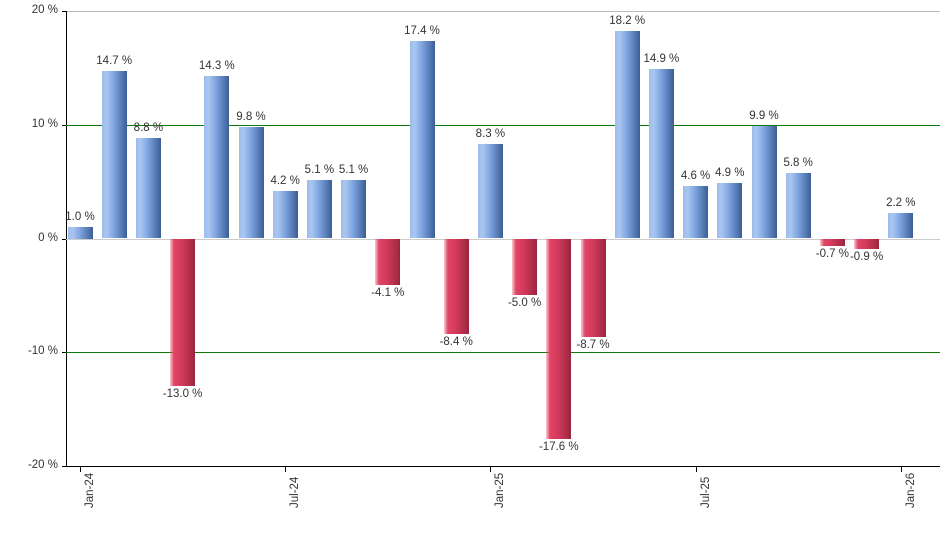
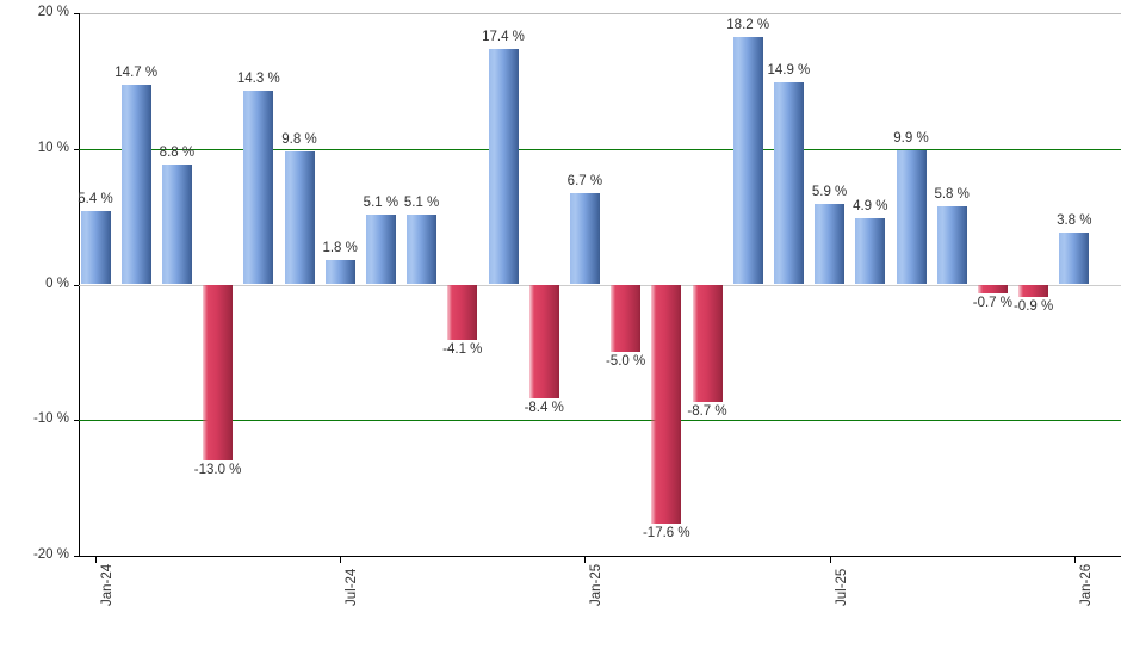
Jan-24: 1.0 -> 5.4
Jul-24: 4.2 -> 1.8
Jan-25: 8.3 -> 6.7
Jul-25: 4.6 -> 5.9
Jan-26: 2.2 -> 3.8
